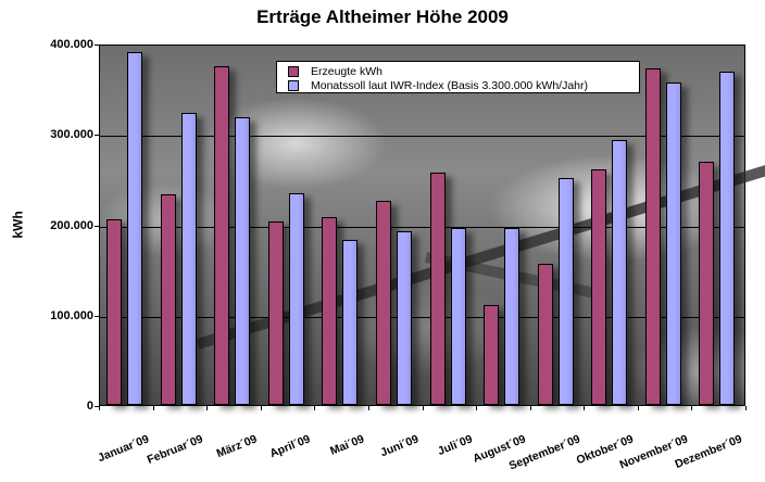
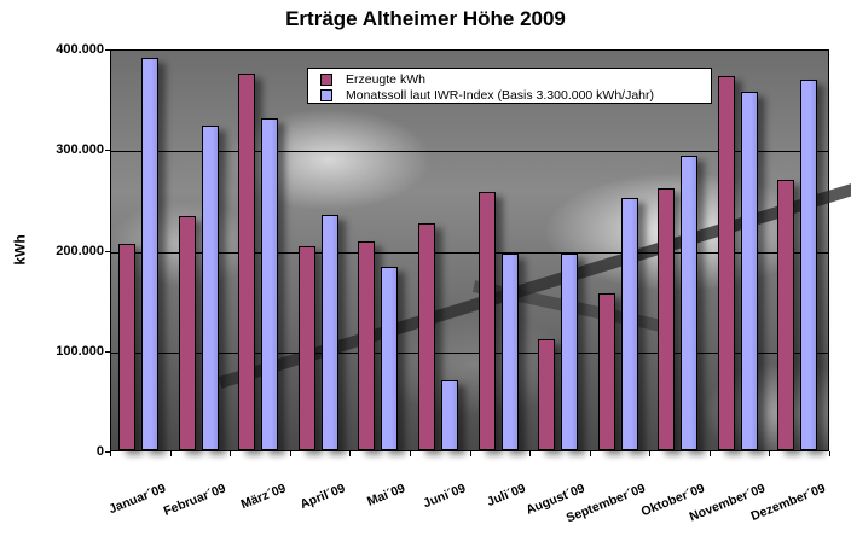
Monatssoll laut IWR-Index (Basis 3.300.000 kWh/Jahr)/März´09: 320000 -> 330000
Monatssoll laut IWR-Index (Basis 3.300.000 kWh/Jahr)/Juni´09: 190000 -> 70000
